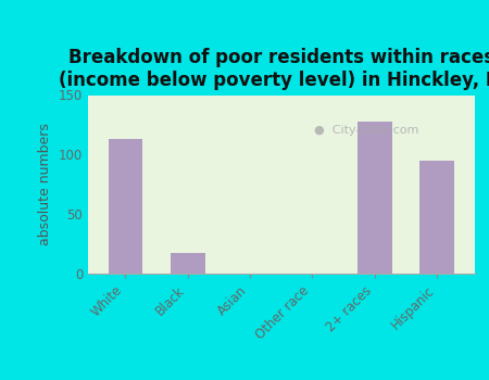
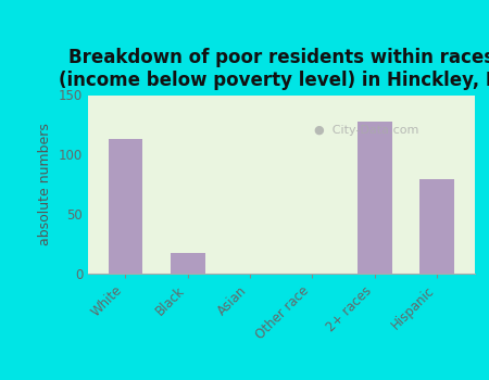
Hispanic: 95 -> 79
